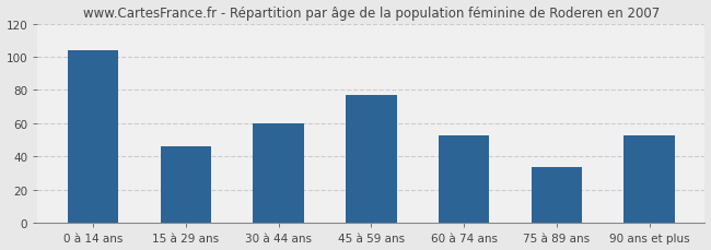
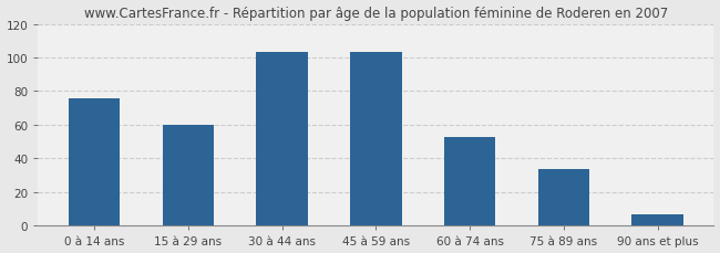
0 à 14 ans: 104 -> 76
15 à 29 ans: 46 -> 60
30 à 44 ans: 60 -> 103
45 à 59 ans: 77 -> 103
90 ans et plus: 53 -> 7
